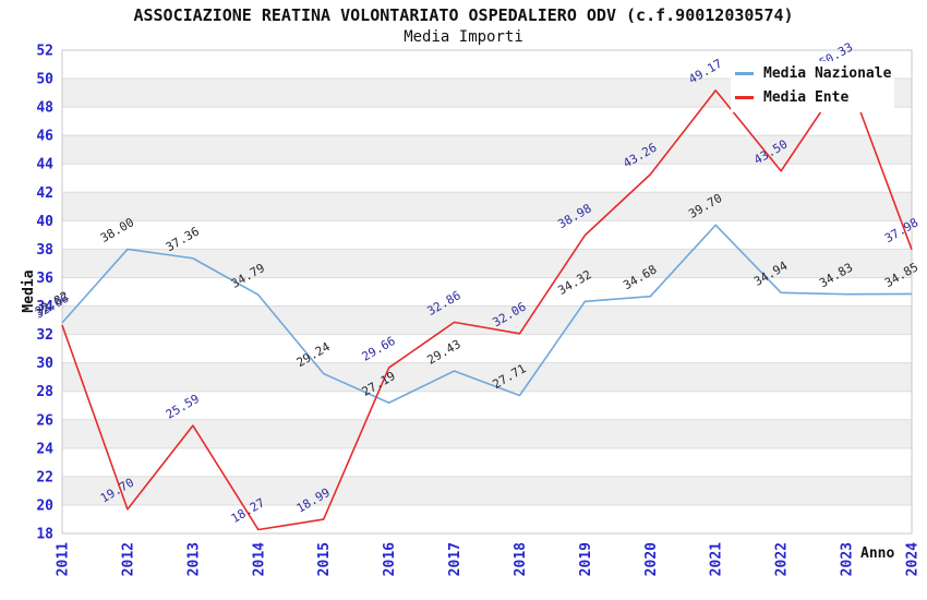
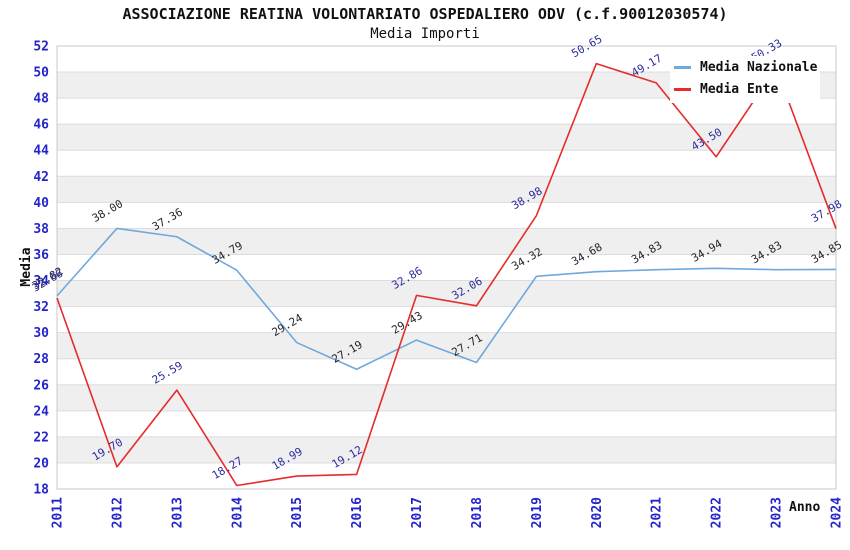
Media Ente/2016: 29.66 -> 19.12
Media Ente/2020: 43.26 -> 50.65
Media Nazionale/2021: 39.70 -> 34.83
